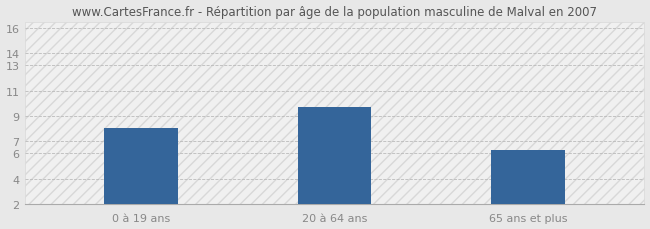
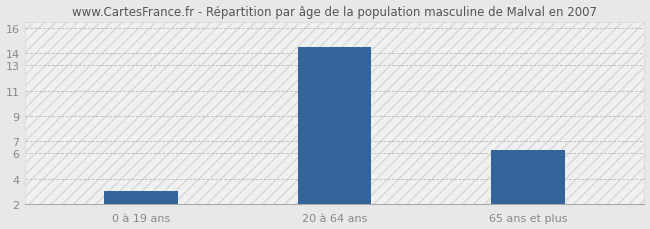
0 à 19 ans: 8.0 -> 3.0
20 à 64 ans: 9.7 -> 14.5
